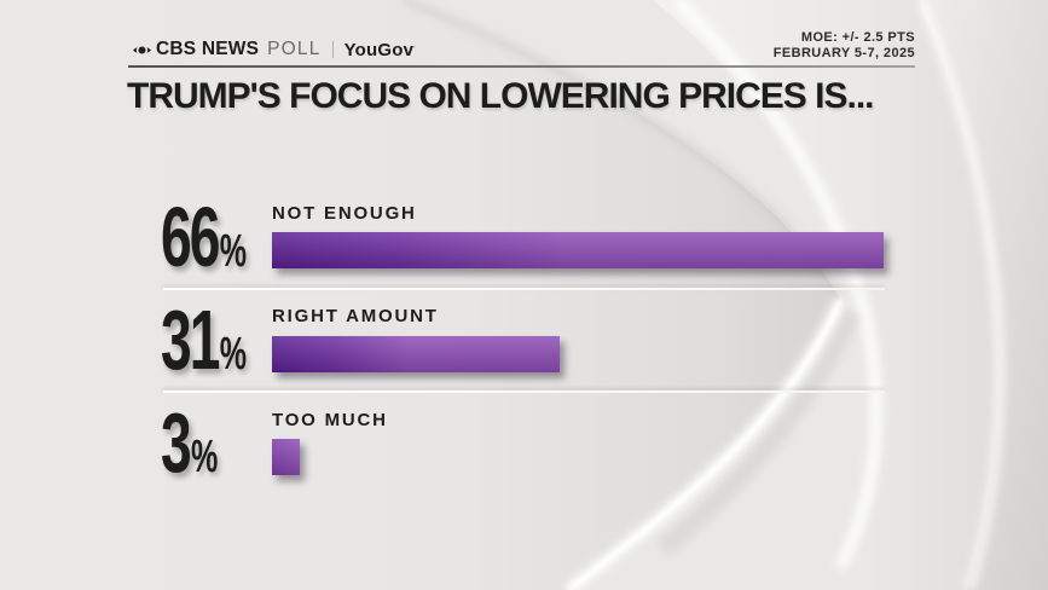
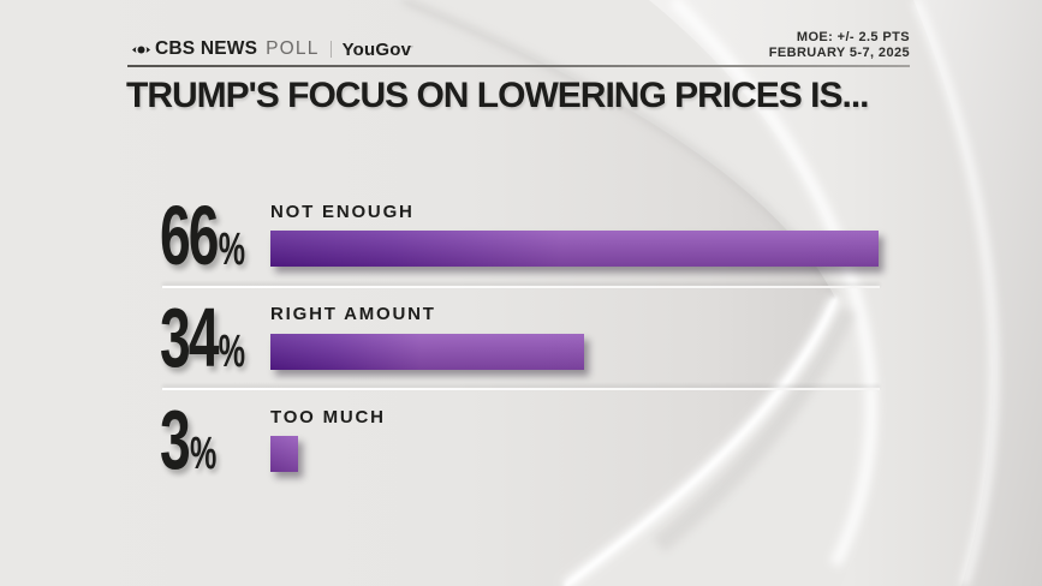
RIGHT AMOUNT: 31 -> 34
